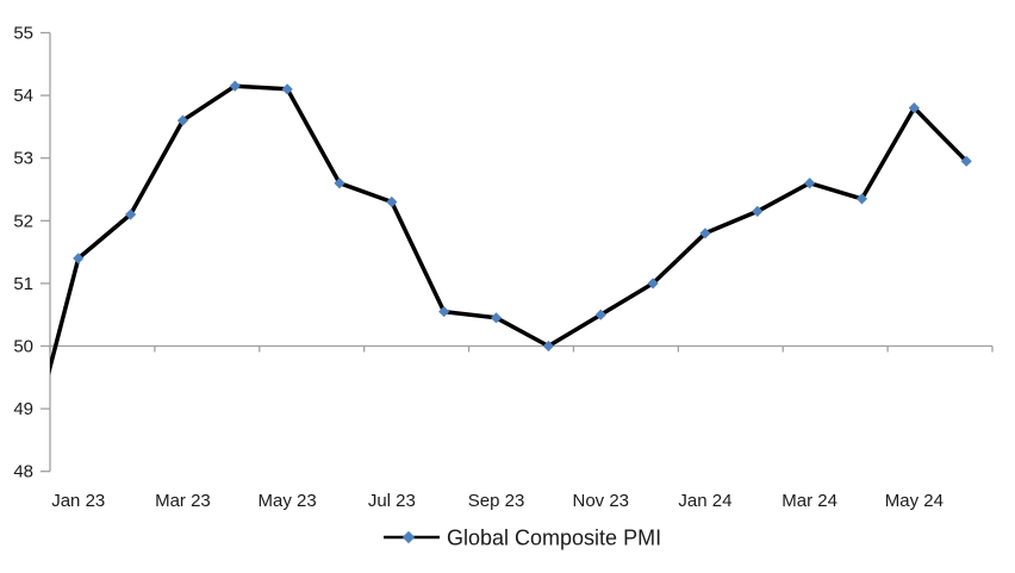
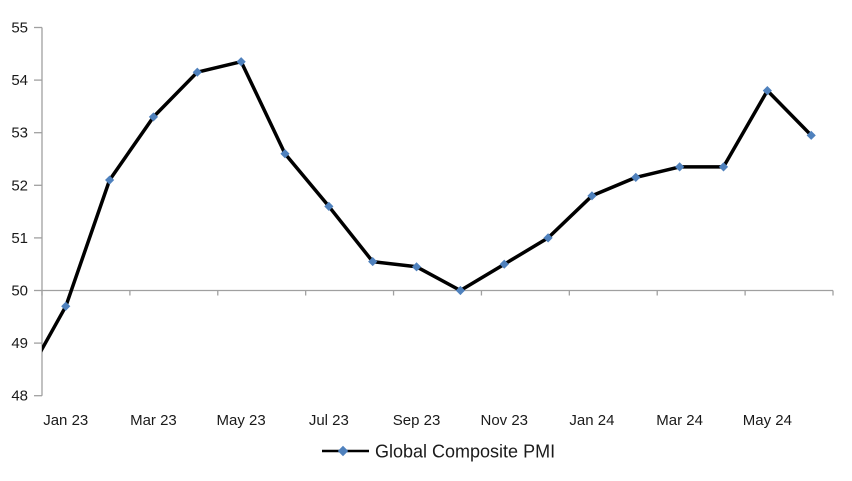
Jan 23: 51.4 -> 49.7
Mar 23: 53.6 -> 53.3
May 23: 54.1 -> 54.4
Jul 23: 52.3 -> 51.6
Mar 24: 52.6 -> 52.4
